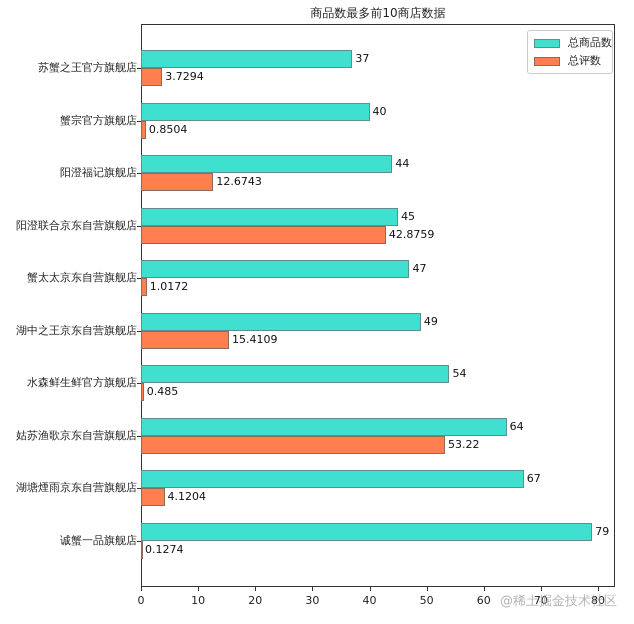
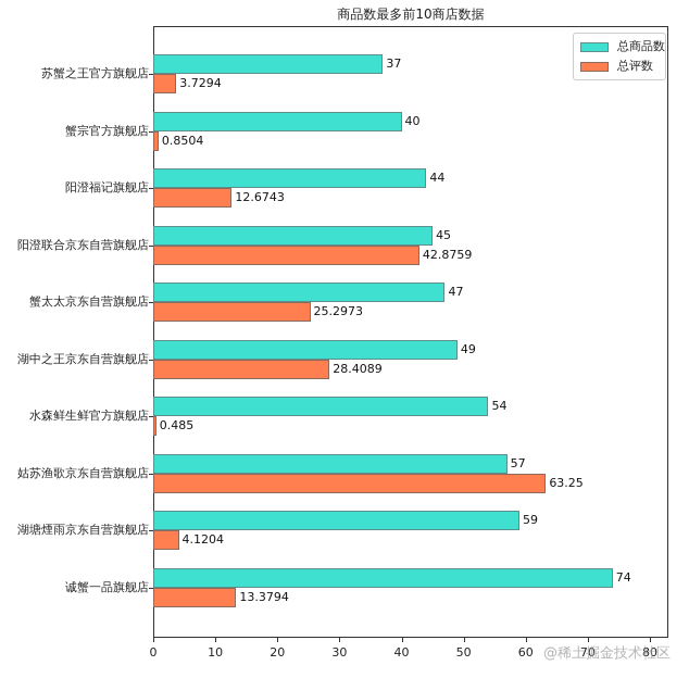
总评数/蟹太太京东自营旗舰店: 1.0172 -> 25.2973
总评数/湖中之王京东自营旗舰店: 15.4109 -> 28.4089
总商品数/姑苏渔歌京东自营旗舰店: 64 -> 57
总评数/姑苏渔歌京东自营旗舰店: 53.22 -> 63.25
总商品数/湖塘煙雨京东自营旗舰店: 67 -> 59
总商品数/诚蟹一品旗舰店: 79 -> 74
总评数/诚蟹一品旗舰店: 0.1274 -> 13.3794
